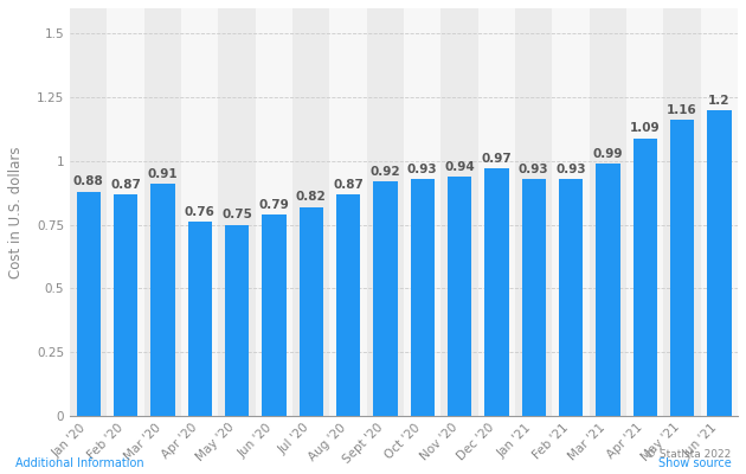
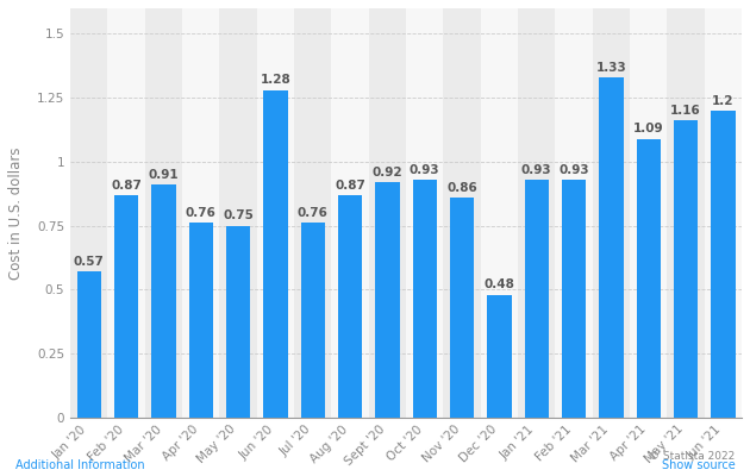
Jan '20: 0.88 -> 0.57
Jun '20: 0.79 -> 1.28
Jul '20: 0.82 -> 0.76
Nov '20: 0.94 -> 0.86
Dec '20: 0.97 -> 0.48
Mar '21: 0.99 -> 1.33
